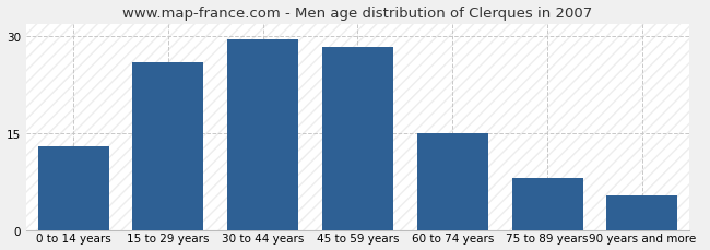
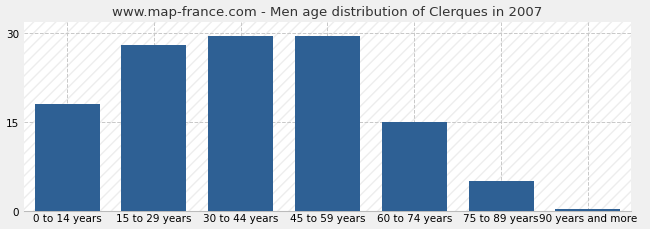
0 to 14 years: 13.0 -> 18.0
15 to 29 years: 26.0 -> 28.0
45 to 59 years: 28.4 -> 29.5
75 to 89 years: 8.0 -> 5.0
90 years and more: 5.4 -> 0.3
